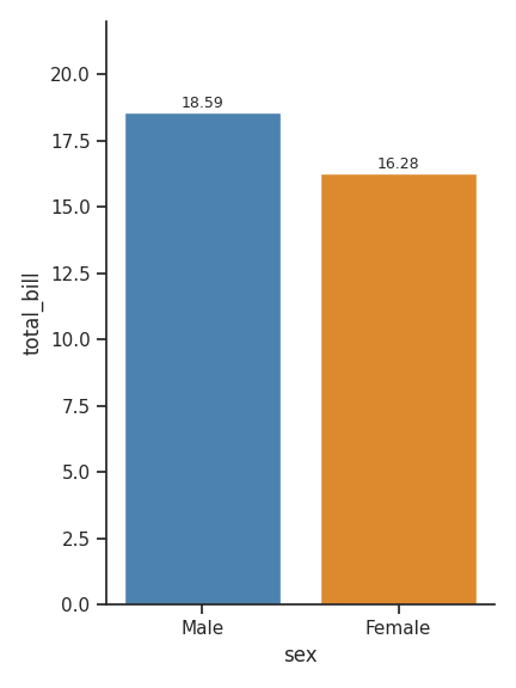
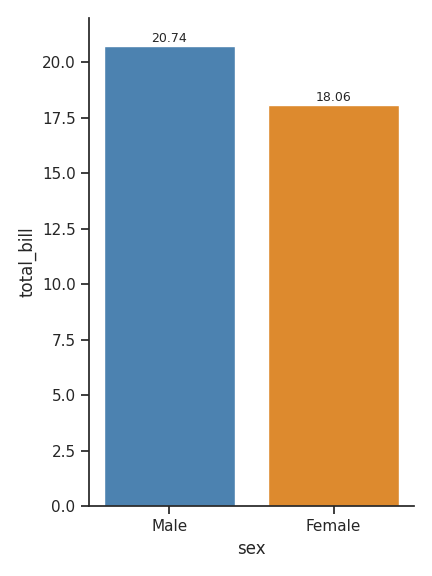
Male: 18.59 -> 20.74
Female: 16.28 -> 18.06
